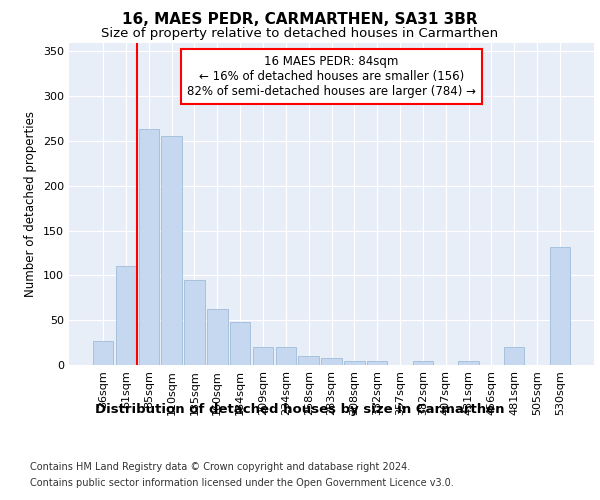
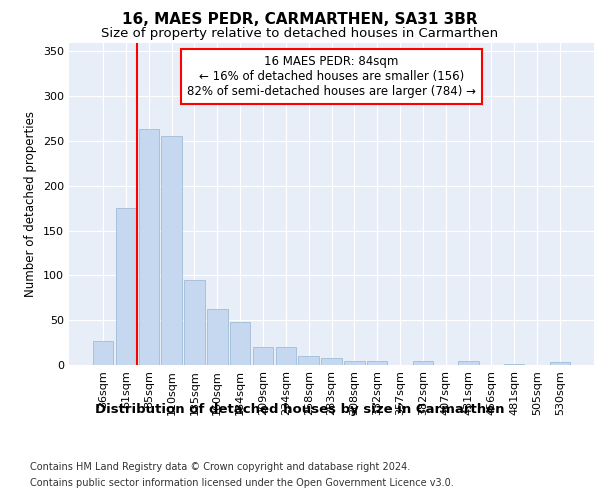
61sqm: 110 -> 175
481sqm: 20 -> 1
530sqm: 132 -> 3
